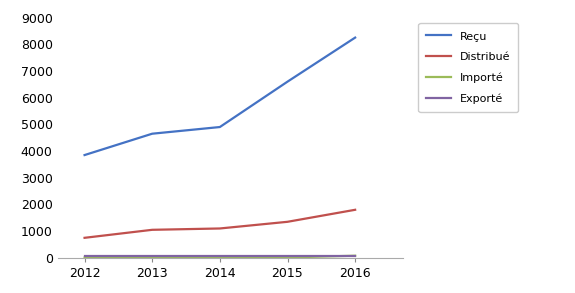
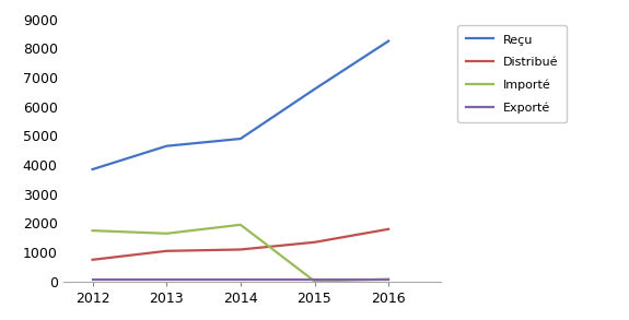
Importé/2012: 10 -> 1750
Importé/2013: 20 -> 1650
Importé/2014: 20 -> 1950
